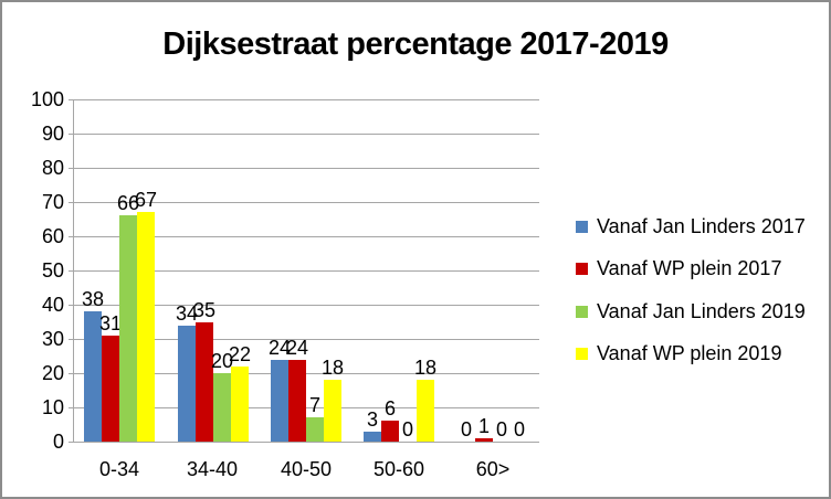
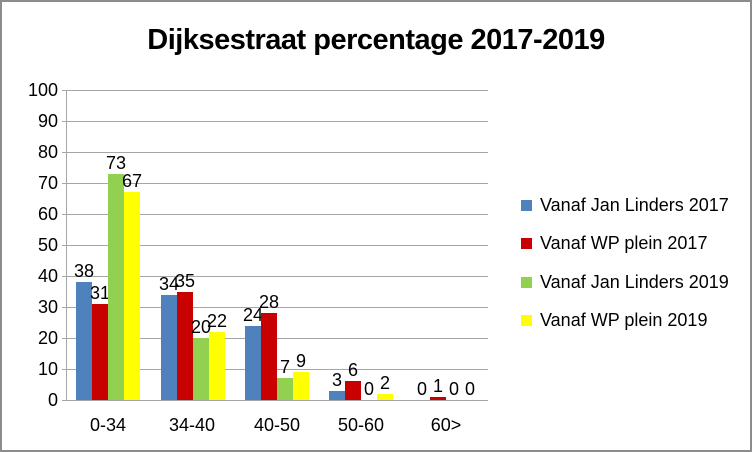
Vanaf Jan Linders 2019/0-34: 66 -> 73
Vanaf WP plein 2017/40-50: 24 -> 28
Vanaf WP plein 2019/40-50: 18 -> 9
Vanaf WP plein 2019/50-60: 18 -> 2
